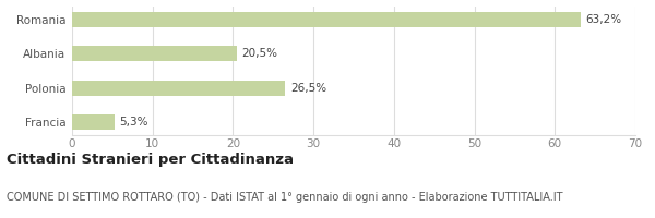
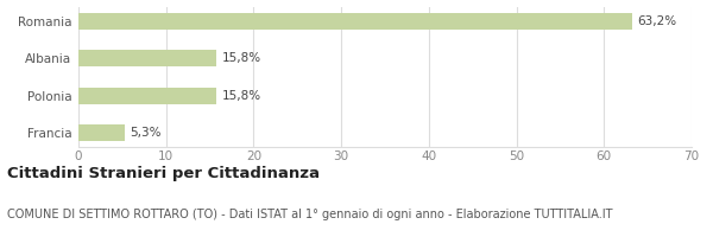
Albania: 20,5% -> 15,8%
Polonia: 26,5% -> 15,8%
